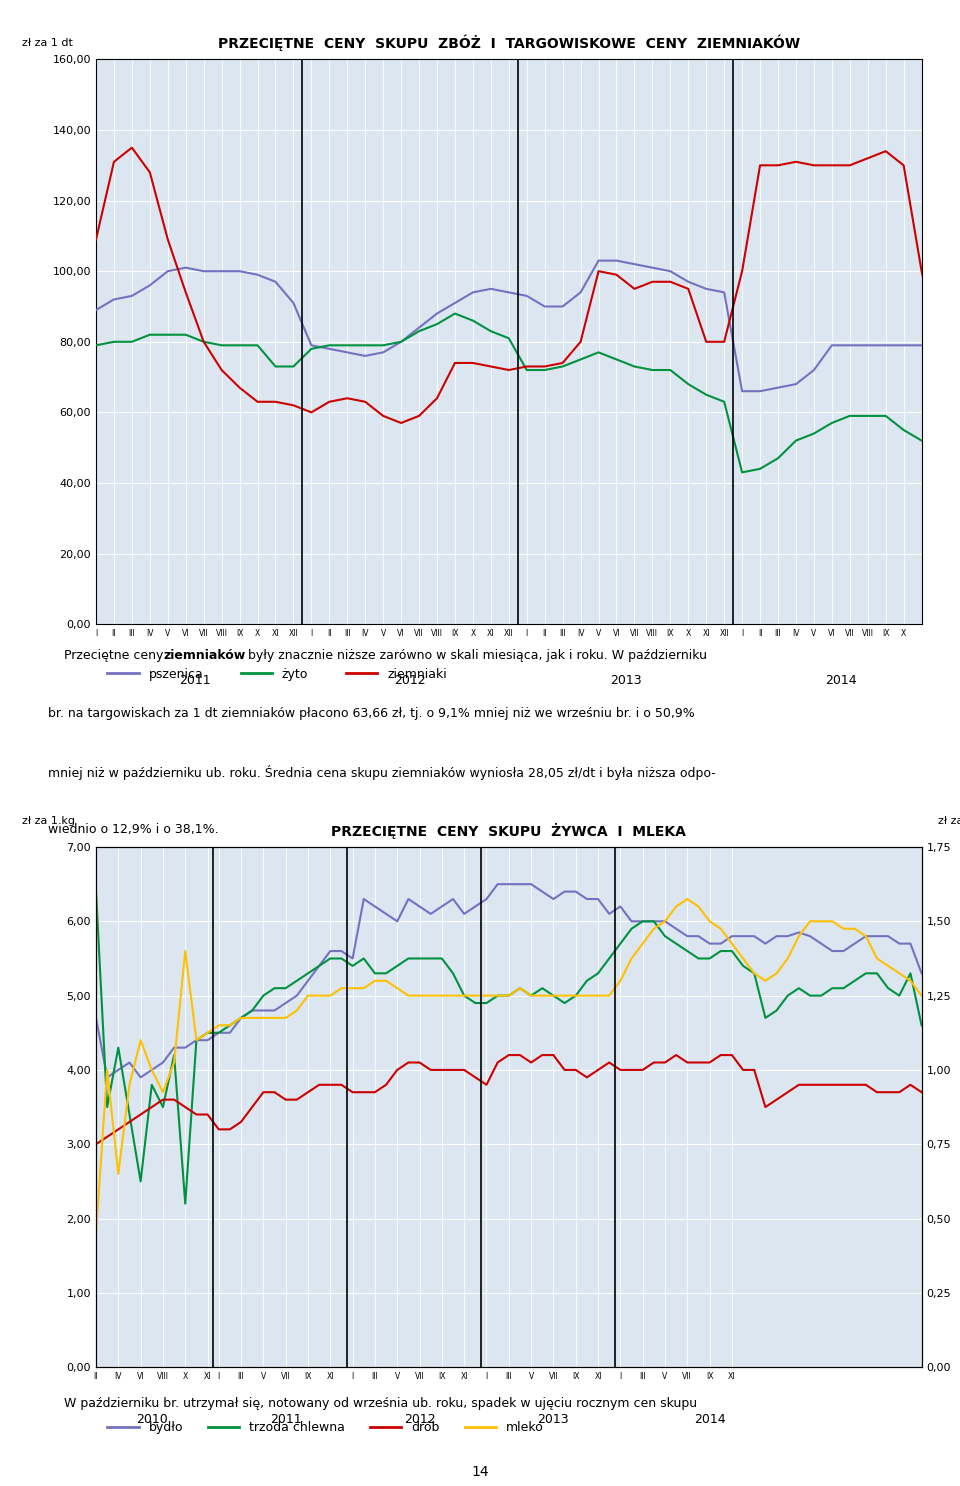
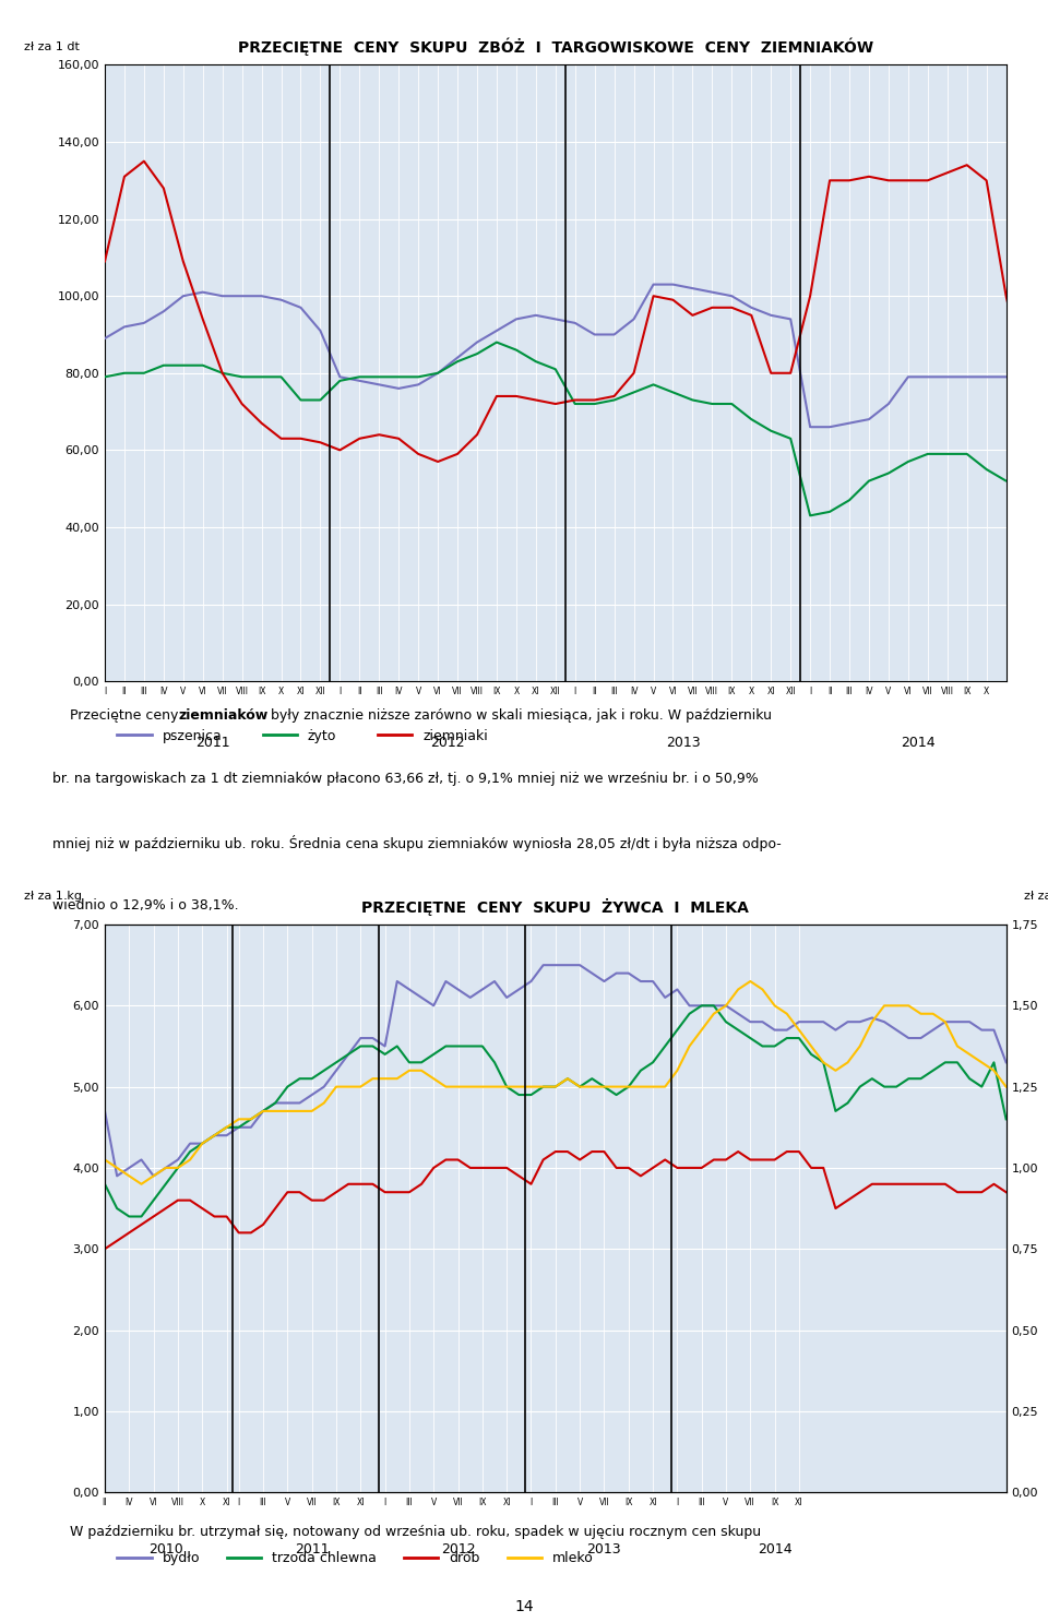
PRZECIĘTNE CENY SKUPU ŻYWCA I MLEKA/trzoda chlewna/II: 6,4 -> 3,8
PRZECIĘTNE CENY SKUPU ŻYWCA I MLEKA/mleko/II: 1,8 -> 4,1
PRZECIĘTNE CENY SKUPU ŻYWCA I MLEKA/trzoda chlewna/IV: 4,3 -> 3,4
PRZECIĘTNE CENY SKUPU ŻYWCA I MLEKA/mleko/IV: 2,6 -> 3,9
PRZECIĘTNE CENY SKUPU ŻYWCA I MLEKA/trzoda chlewna/VI: 2,5 -> 3,6
PRZECIĘTNE CENY SKUPU ŻYWCA I MLEKA/mleko/VI: 4,4 -> 3,9
PRZECIĘTNE CENY SKUPU ŻYWCA I MLEKA/trzoda chlewna/VIII: 3,5 -> 4,0
PRZECIĘTNE CENY SKUPU ŻYWCA I MLEKA/mleko/VIII: 3,7 -> 4,0
PRZECIĘTNE CENY SKUPU ŻYWCA I MLEKA/trzoda chlewna/X: 2,2 -> 4,3
PRZECIĘTNE CENY SKUPU ŻYWCA I MLEKA/mleko/X: 5,6 -> 4,3
